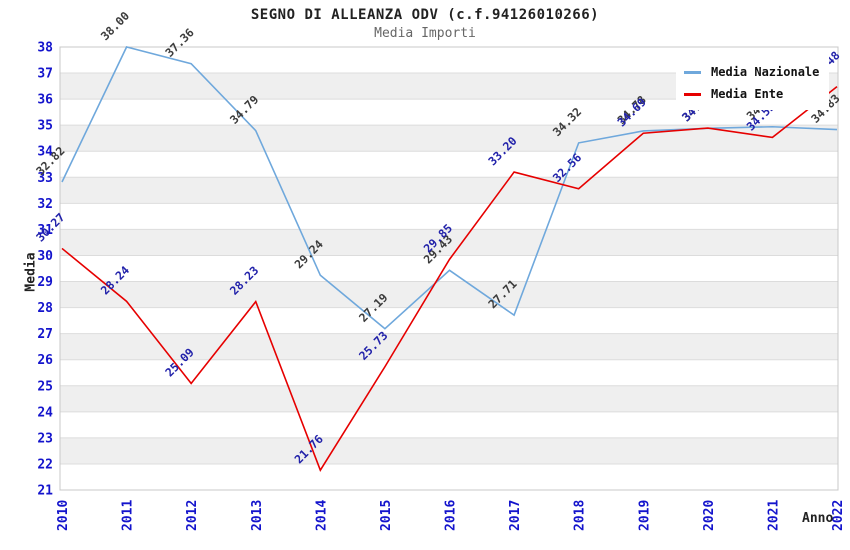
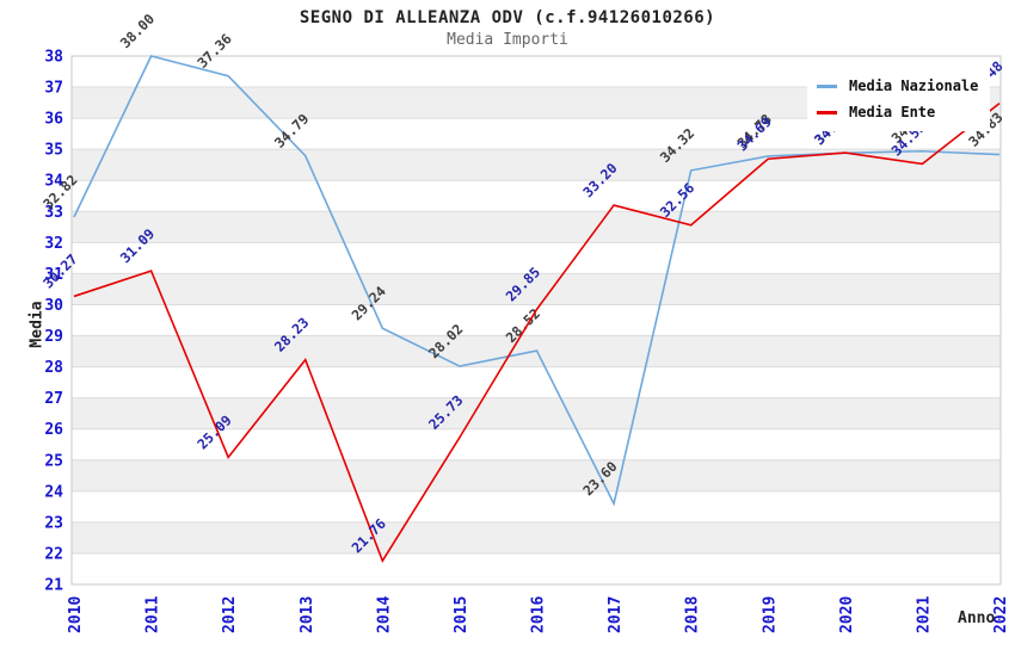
Media Ente/2011: 28.24 -> 31.09
Media Nazionale/2015: 27.19 -> 28.02
Media Nazionale/2016: 29.43 -> 28.52
Media Nazionale/2017: 27.71 -> 23.60
